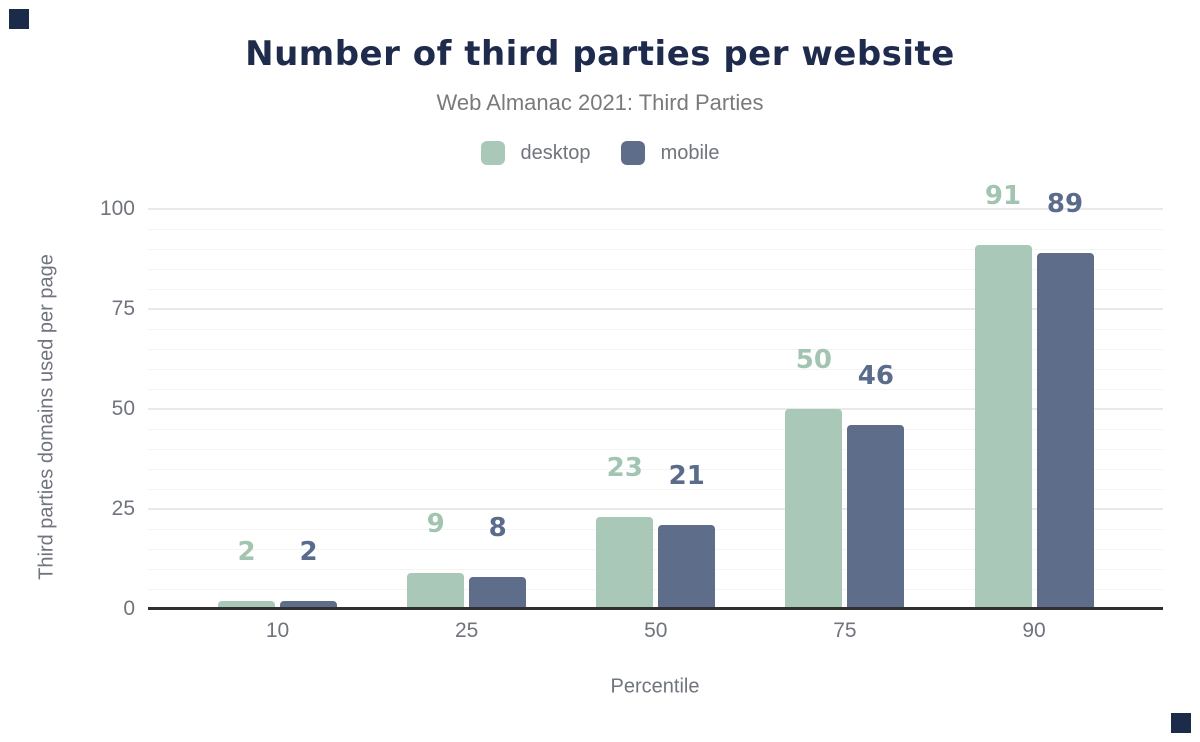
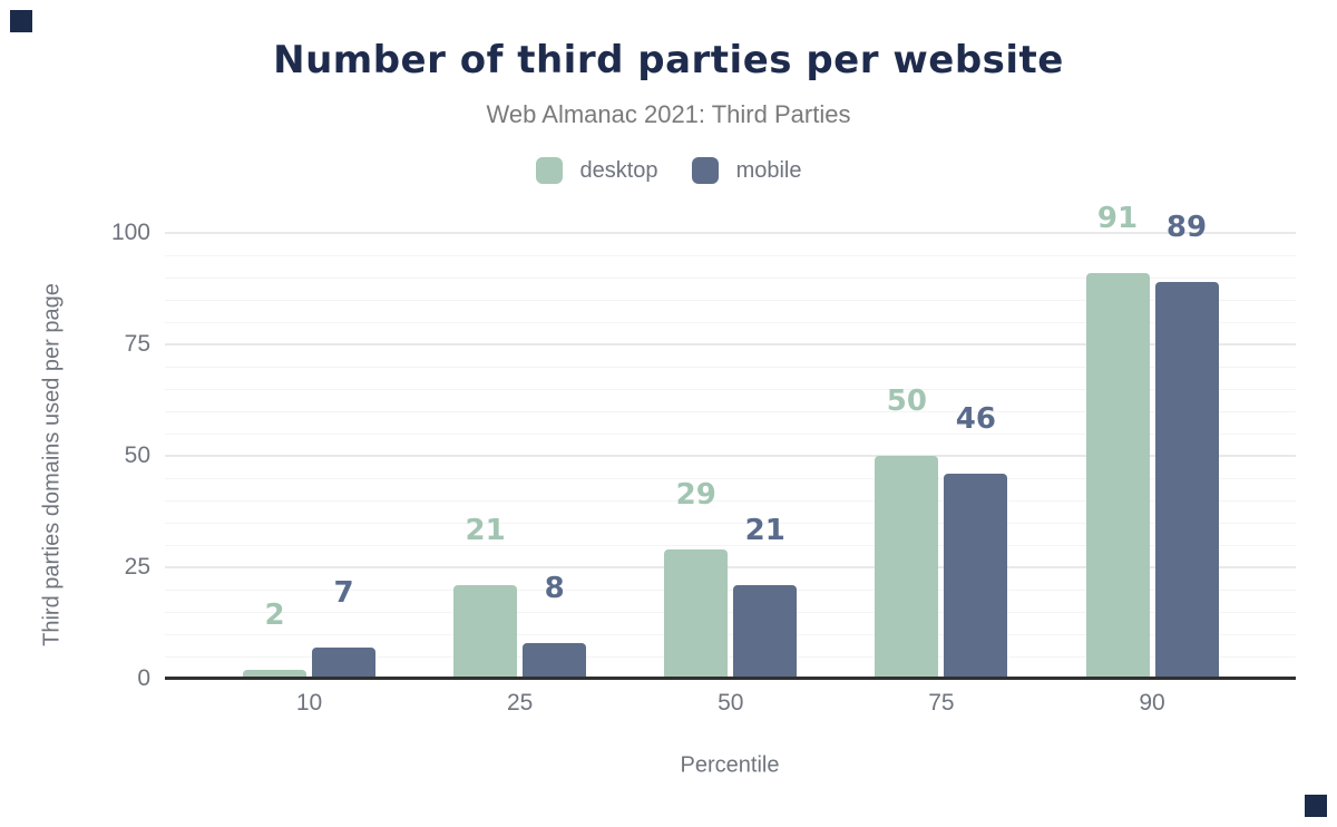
mobile/10: 2 -> 7
desktop/25: 9 -> 21
desktop/50: 23 -> 29
